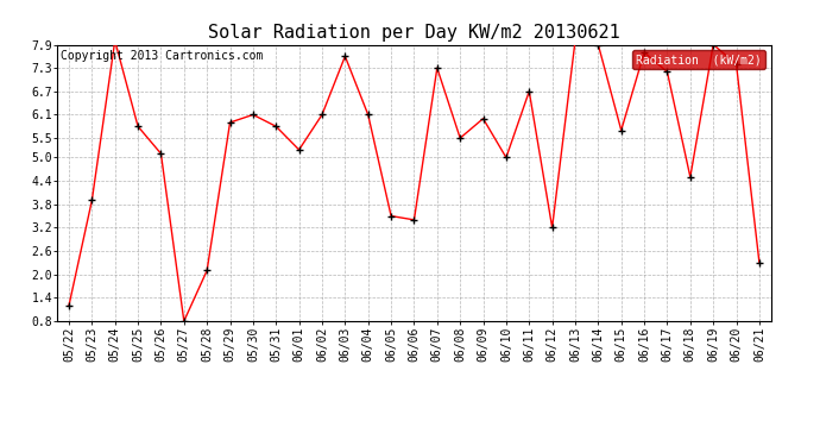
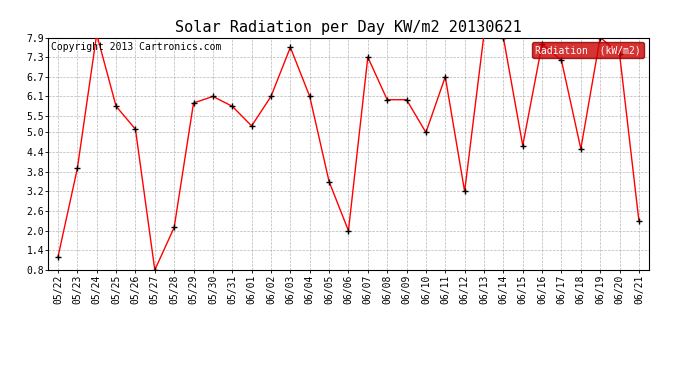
06/06: 3.4 -> 2.0
06/08: 5.5 -> 6.0
06/15: 5.7 -> 4.6
